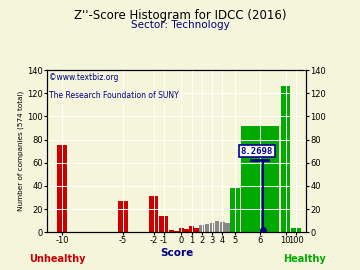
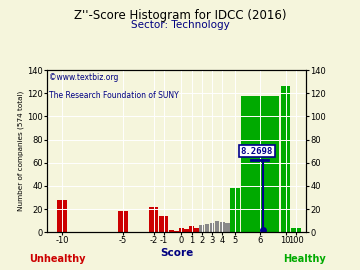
-10: 75 -> 28
-5: 27 -> 18
-2: 31 -> 22
6: 92 -> 118
